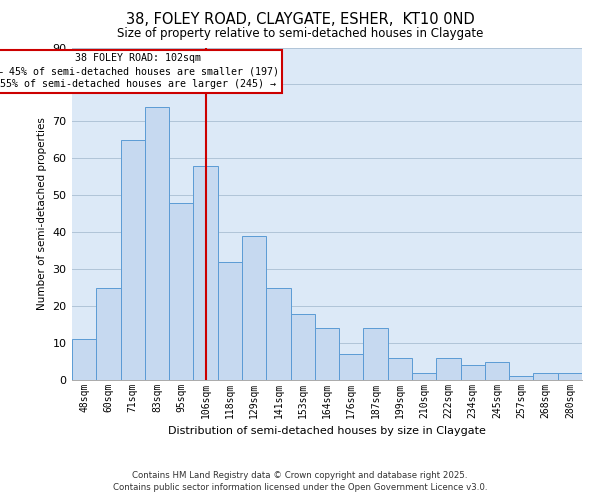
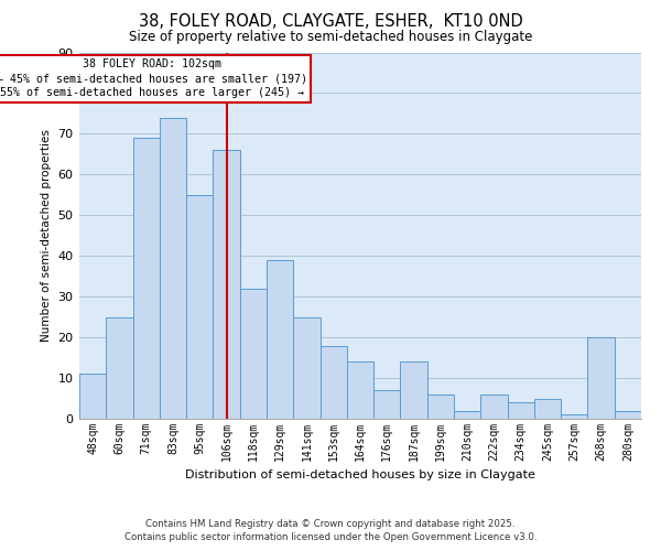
71sqm: 65 -> 69
95sqm: 48 -> 55
106sqm: 58 -> 66
268sqm: 2 -> 20
